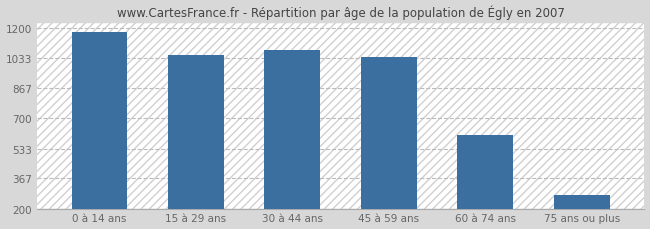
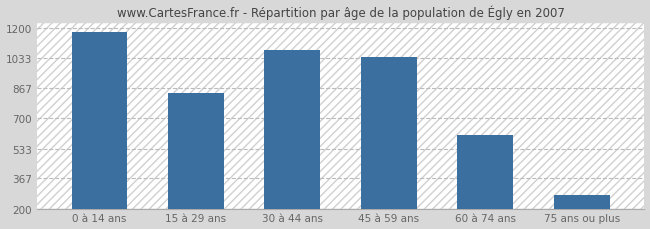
15 à 29 ans: 1050 -> 840
